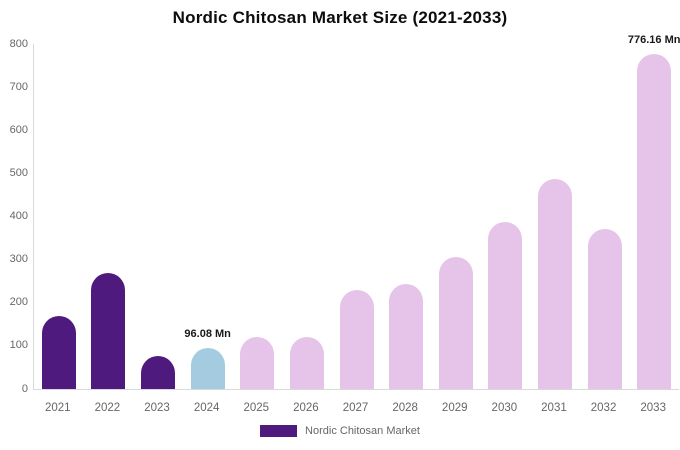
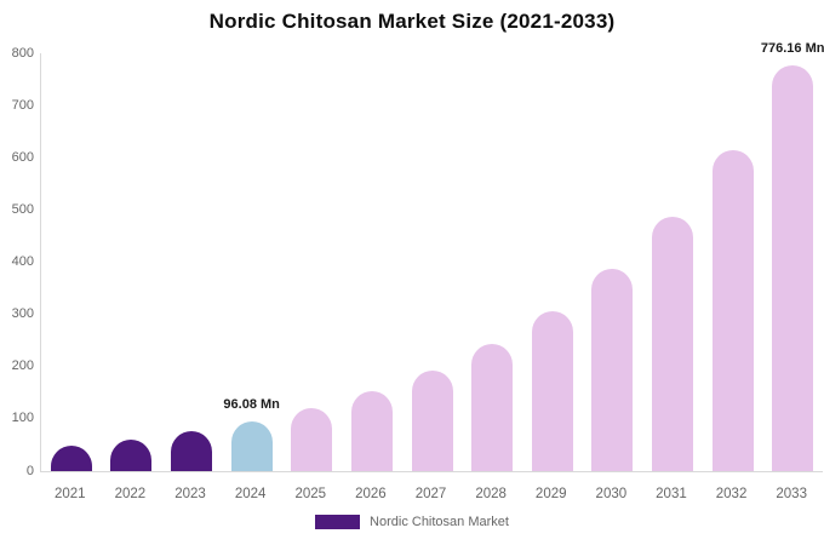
2021: 170 -> 50
2022: 270 -> 60
2026: 120 -> 150
2027: 230 -> 190
2032: 370 -> 620
